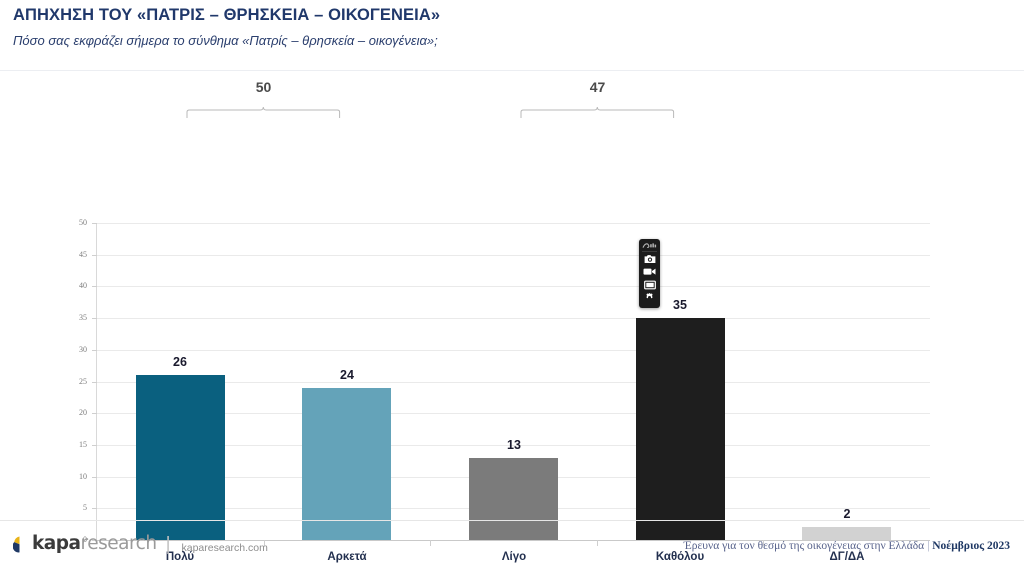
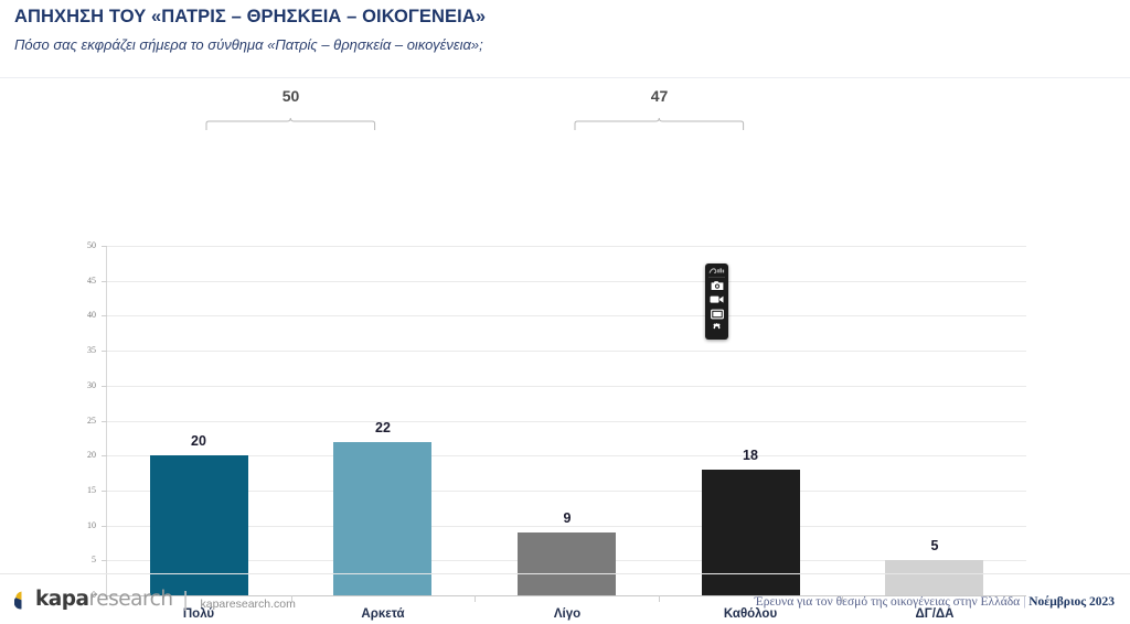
Πολύ: 26 -> 20
Αρκετά: 24 -> 22
Λίγο: 13 -> 9
Καθόλου: 35 -> 18
ΔΓ/ΔΑ: 2 -> 5
